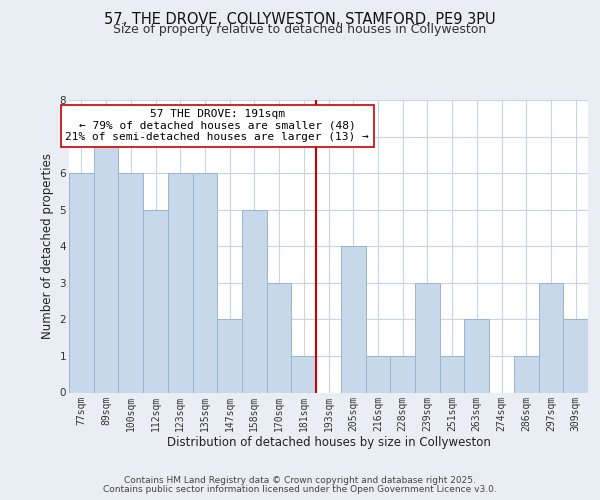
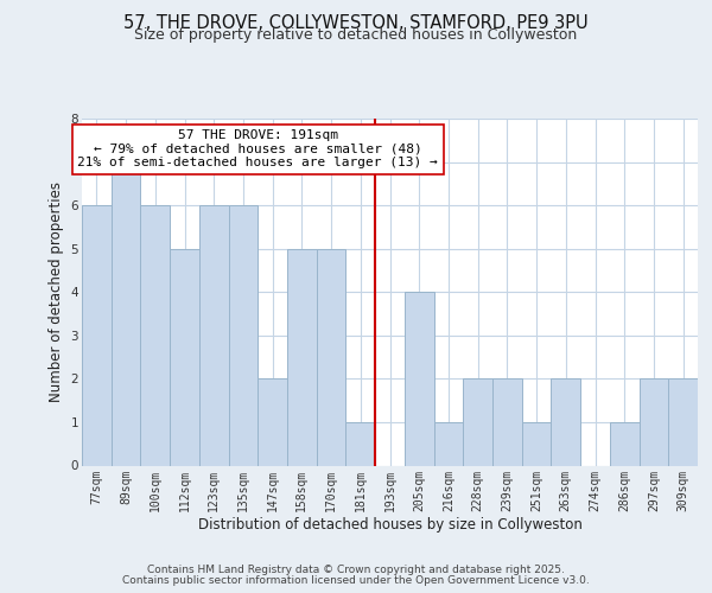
170sqm: 3 -> 5
228sqm: 1 -> 2
239sqm: 3 -> 2
297sqm: 3 -> 2
